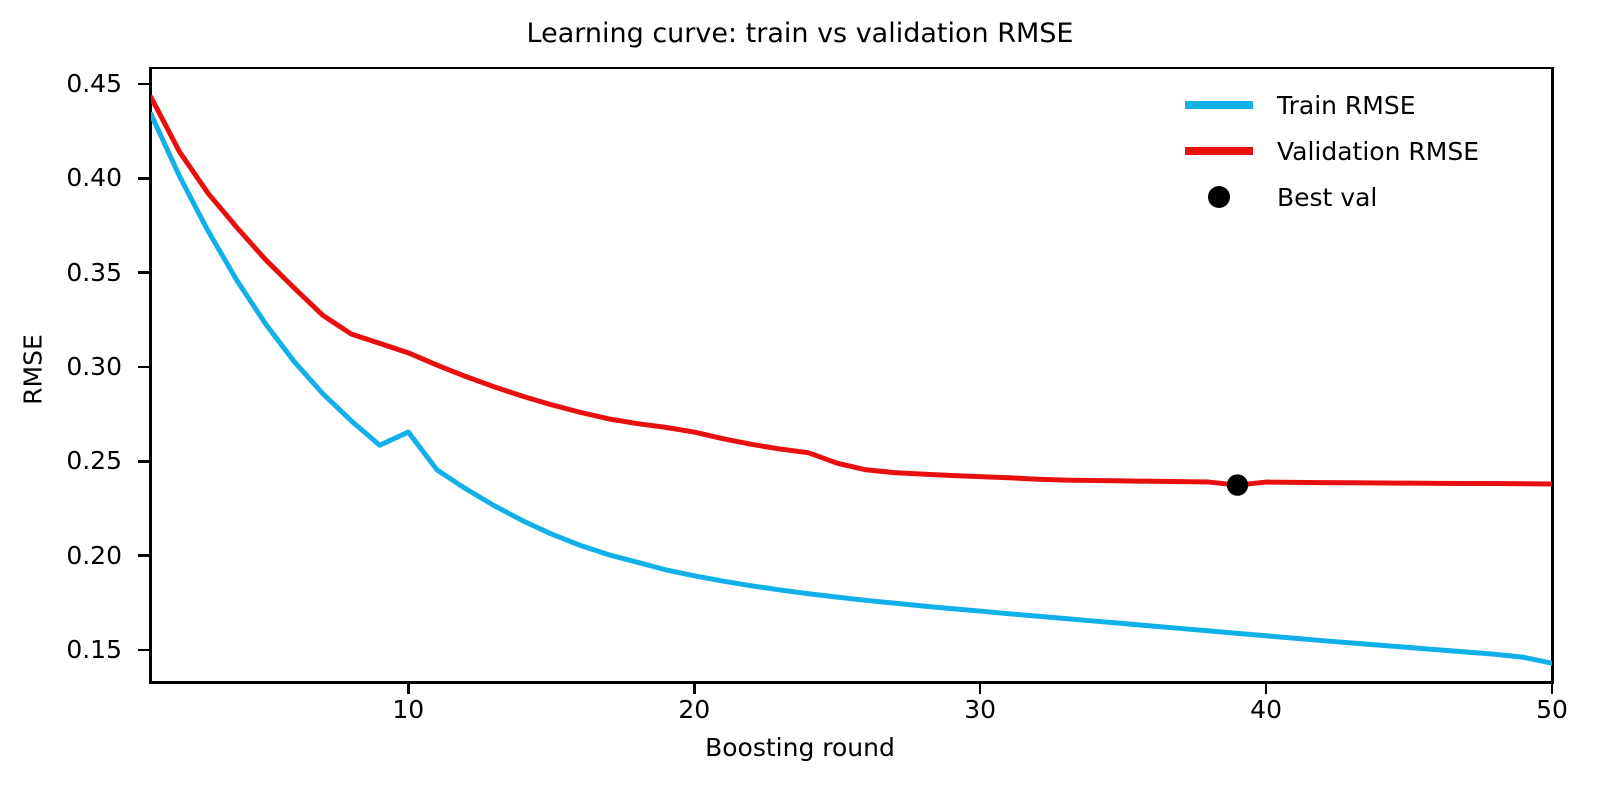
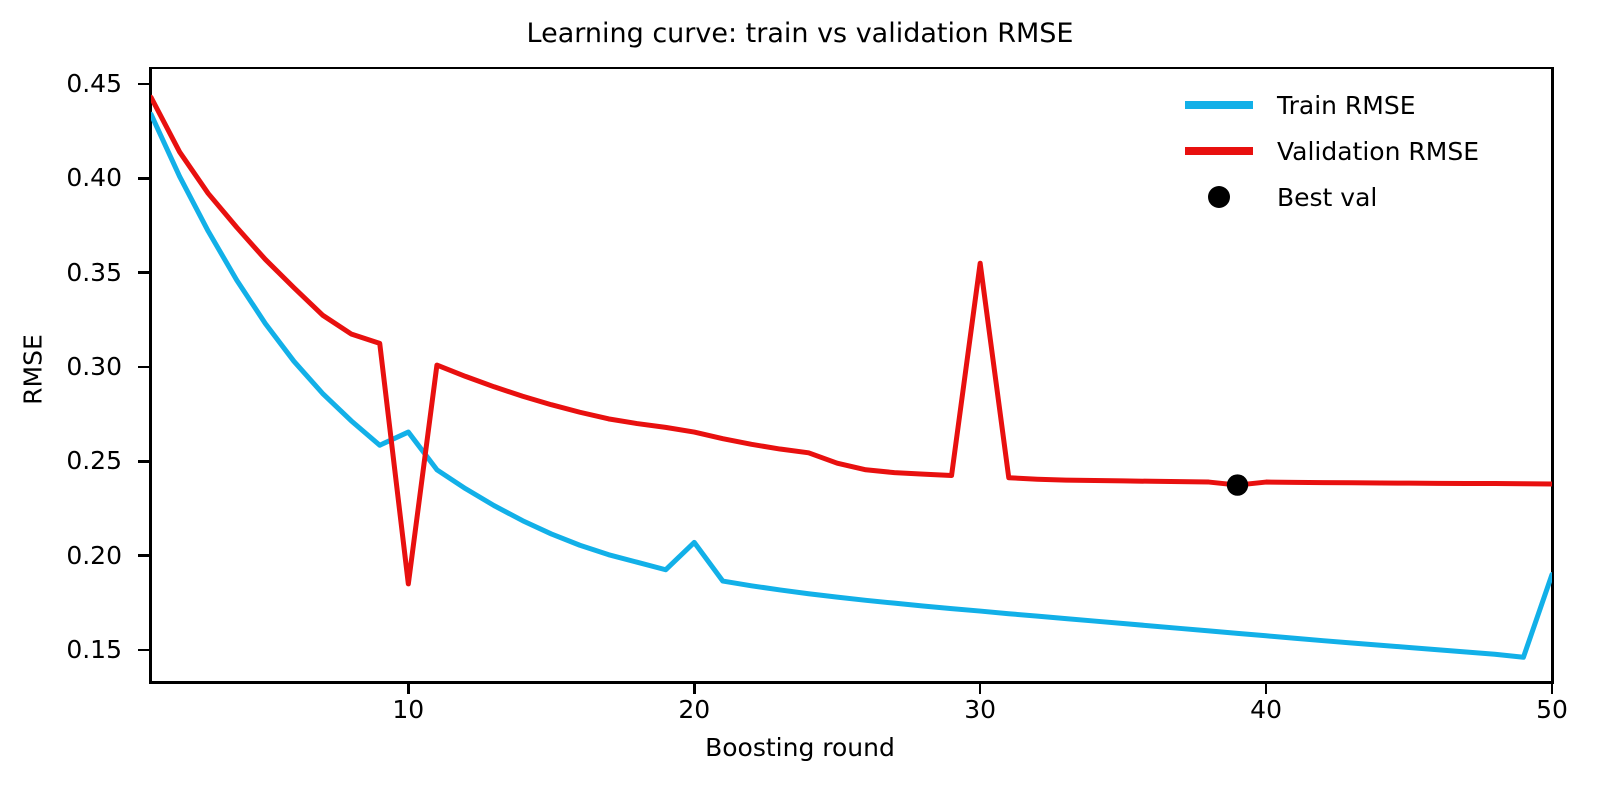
Validation RMSE/10: 0.307 -> 0.185
Train RMSE/20: 0.189 -> 0.207
Validation RMSE/30: 0.242 -> 0.355
Train RMSE/50: 0.143 -> 0.190
